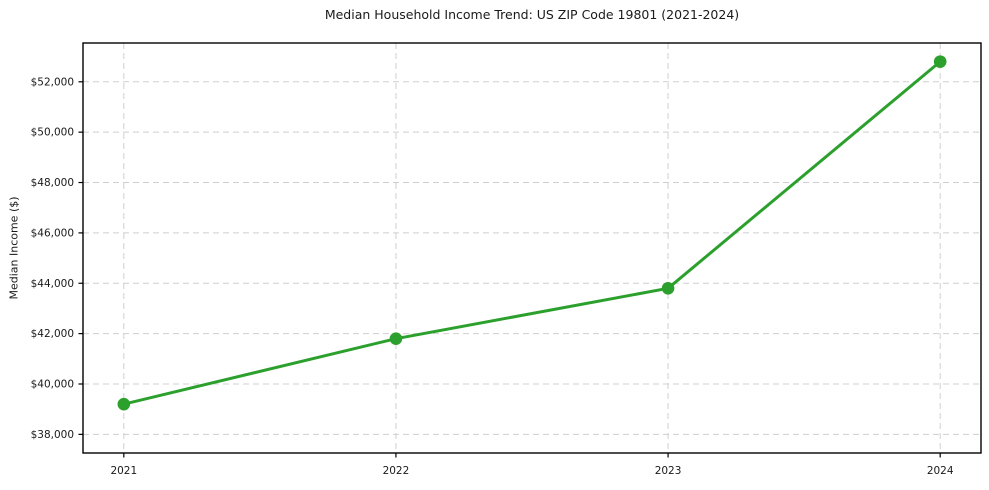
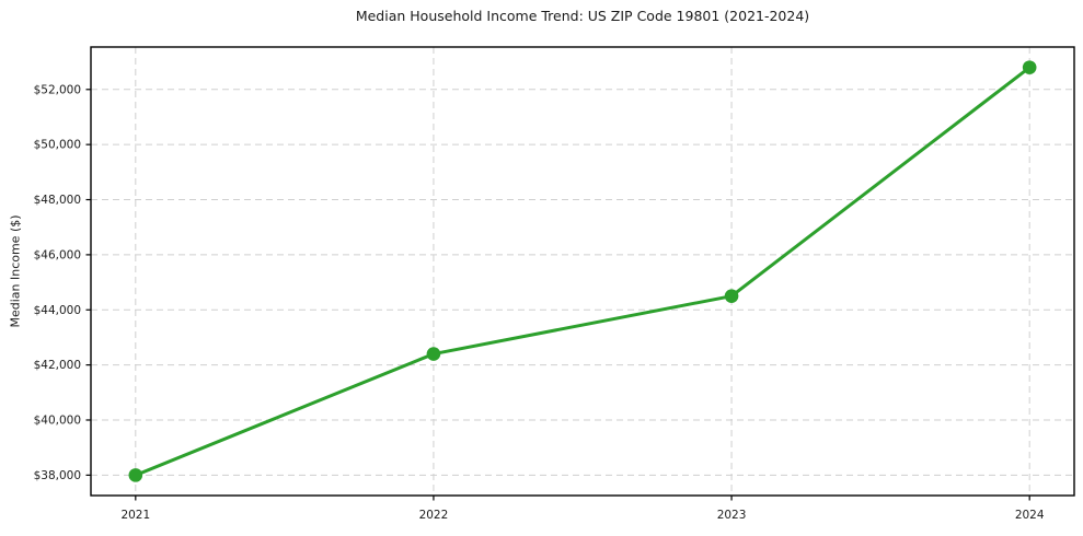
2021: $39200 -> $38000
2022: $41800 -> $42400
2023: $43800 -> $44500
